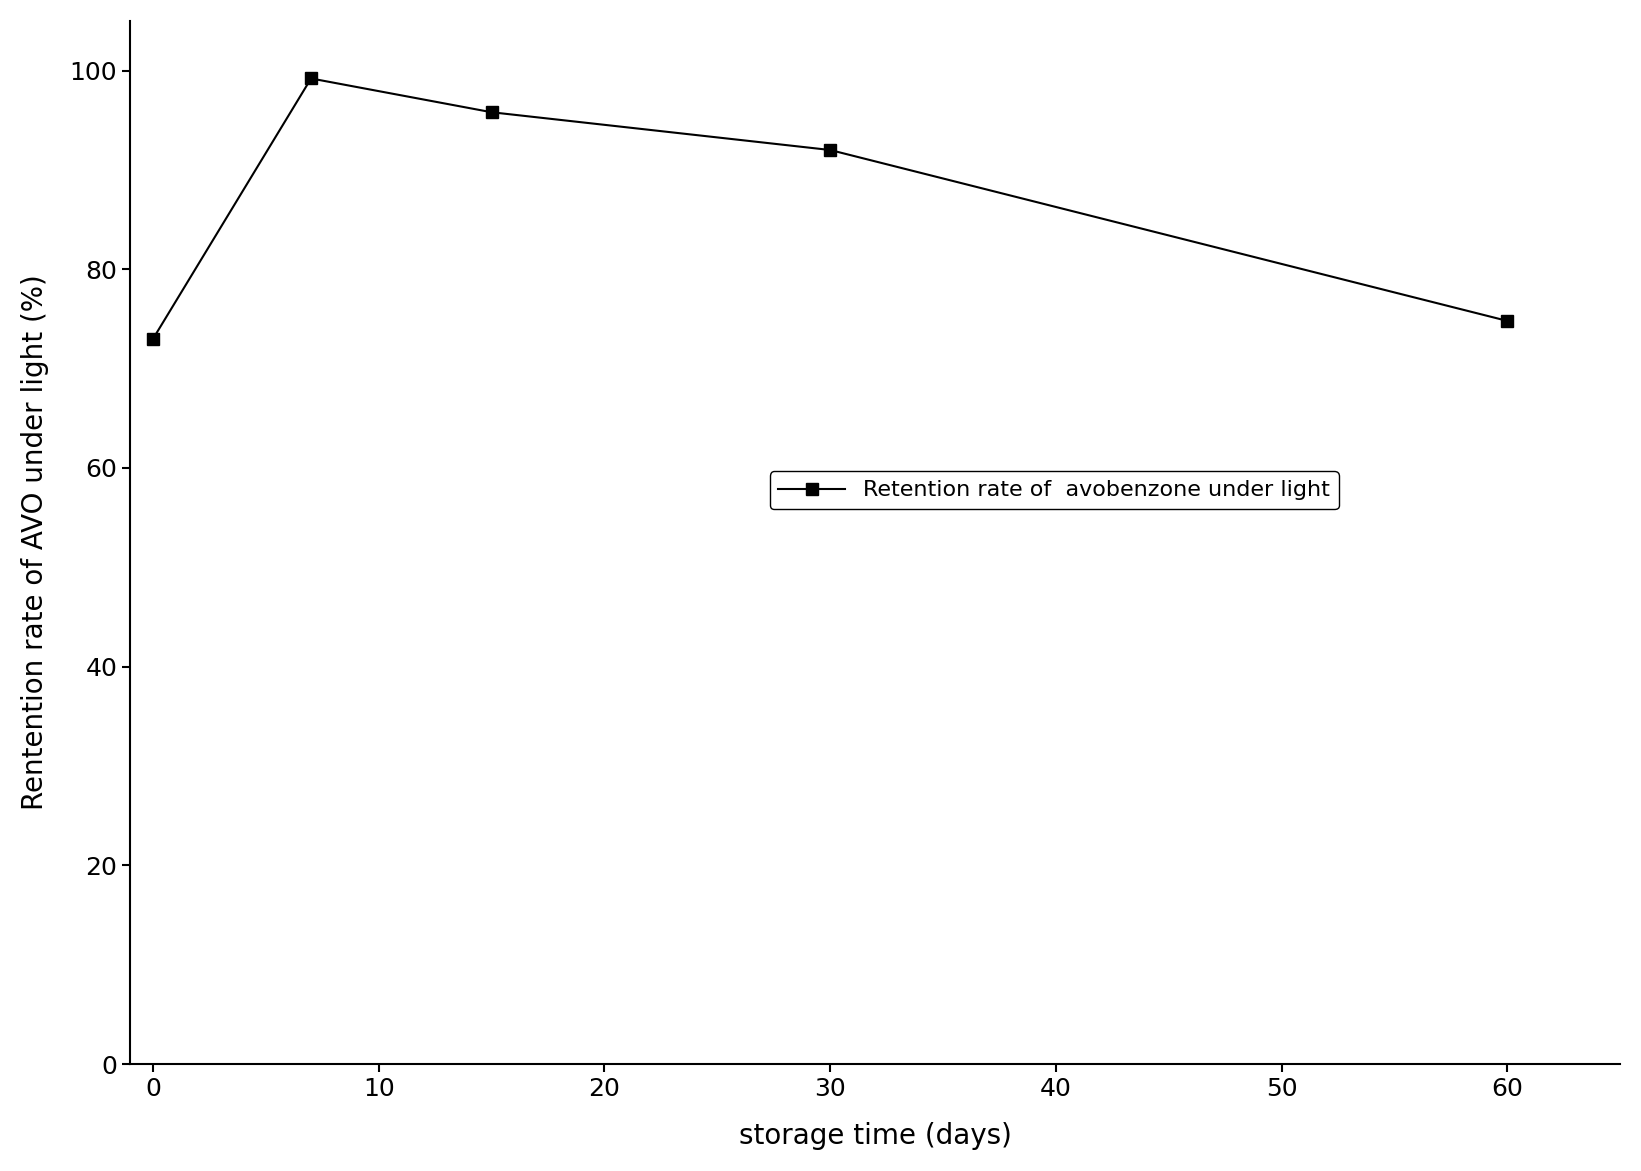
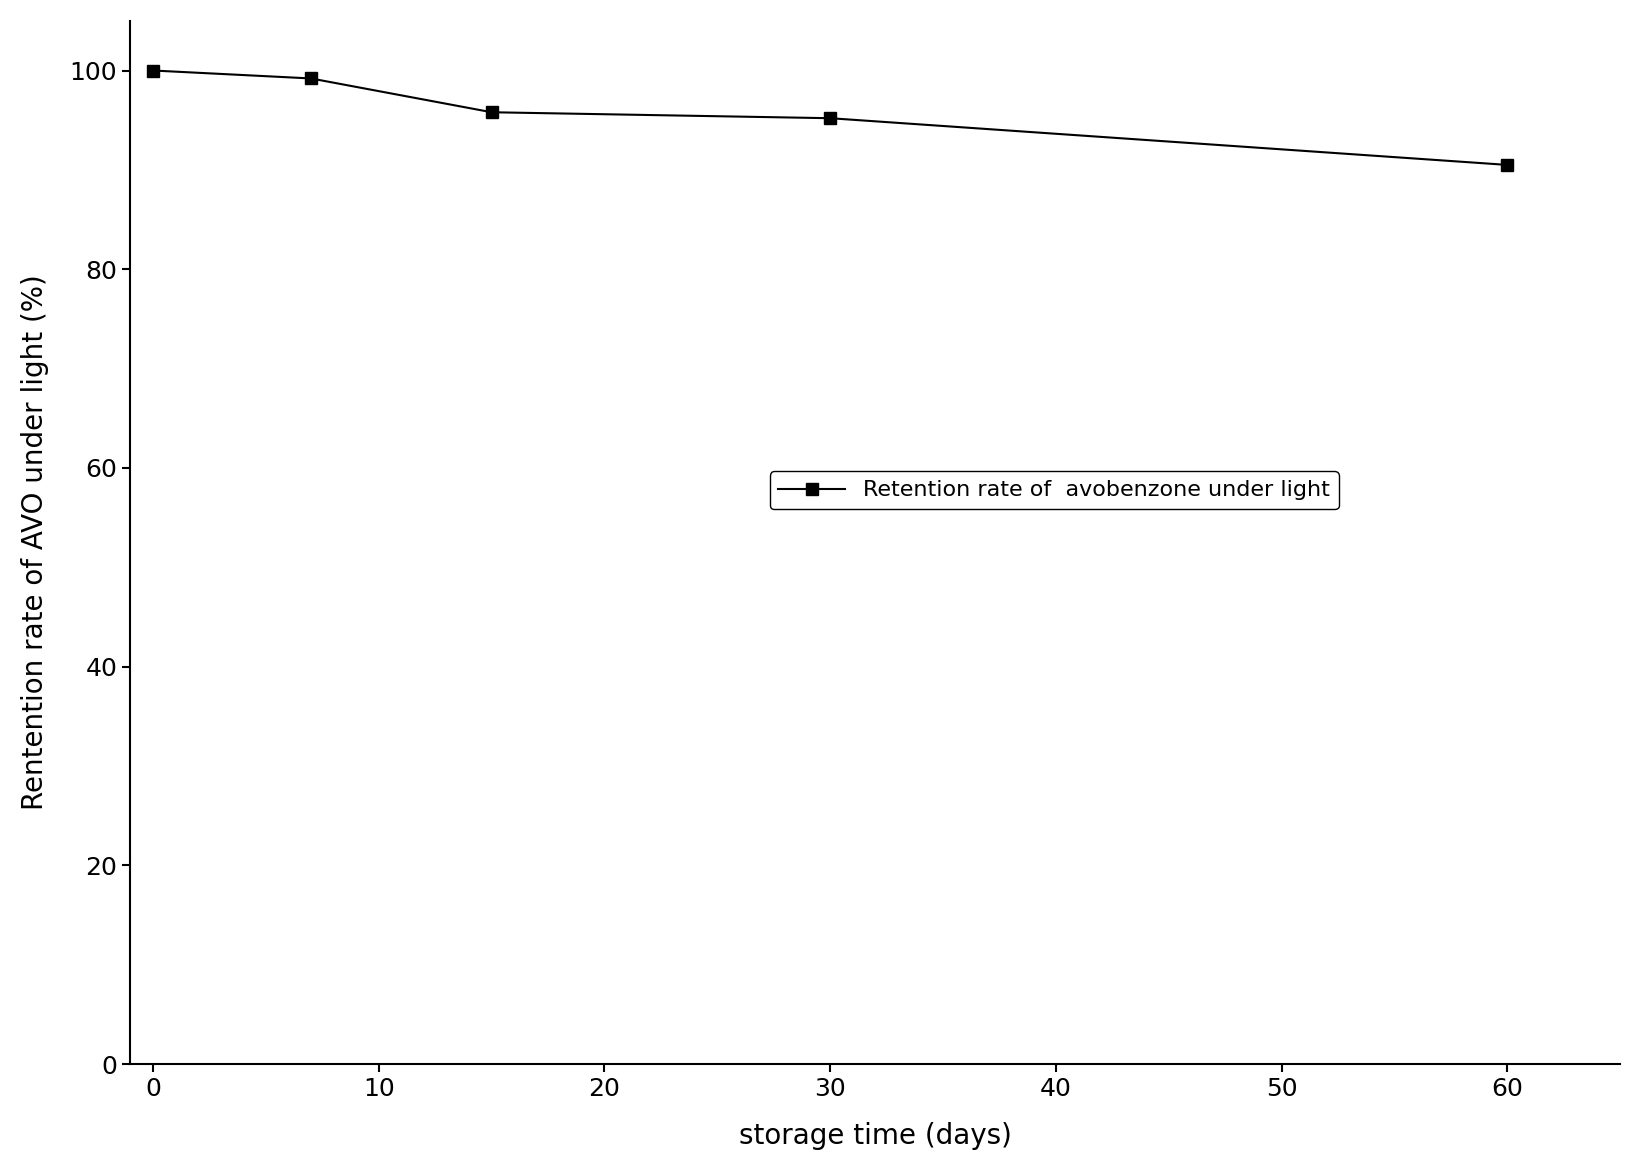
0: 73.0 -> 100.0
30: 92.0 -> 95.2
60: 74.8 -> 90.5
